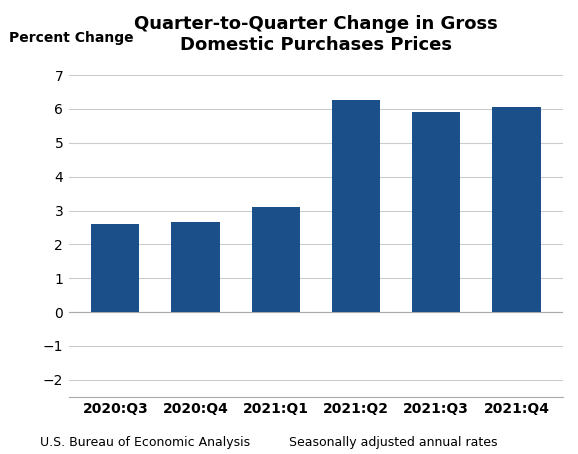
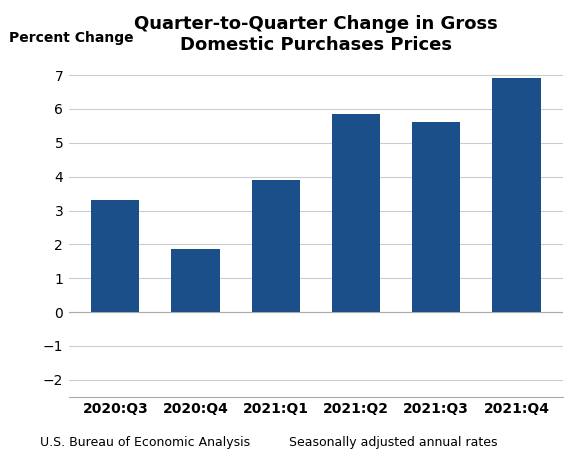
2020:Q3: 2.60 -> 3.30
2020:Q4: 2.65 -> 1.85
2021:Q1: 3.10 -> 3.90
2021:Q2: 6.25 -> 5.85
2021:Q3: 5.90 -> 5.60
2021:Q4: 6.05 -> 6.90
